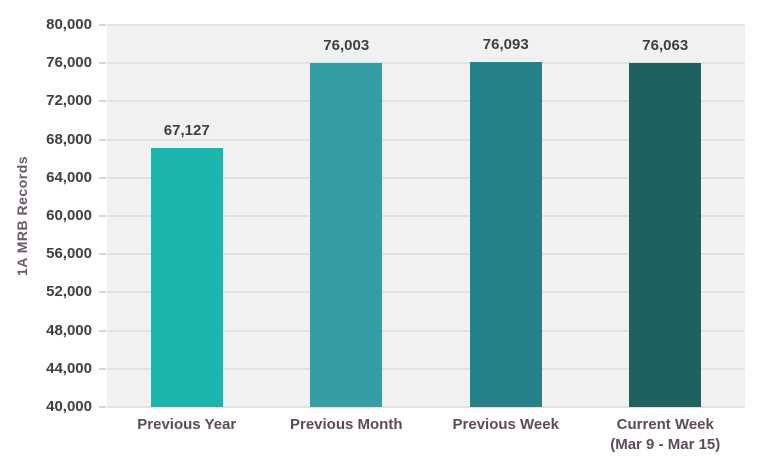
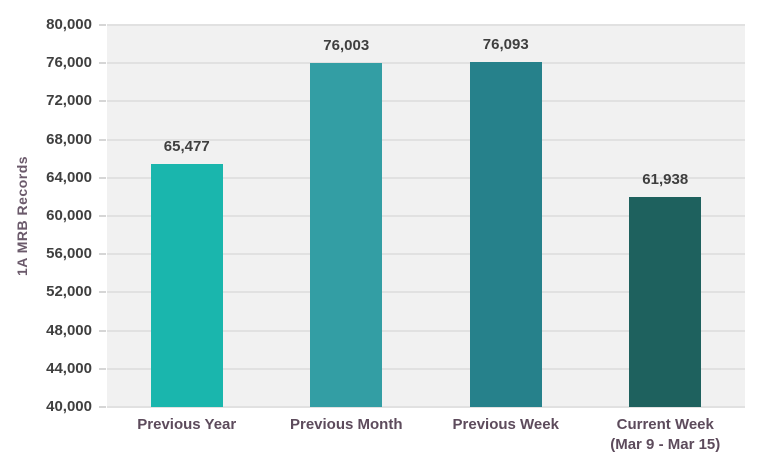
Previous Year: 67,127 -> 65,477
Current Week (Mar 9 - Mar 15): 76,063 -> 61,938
